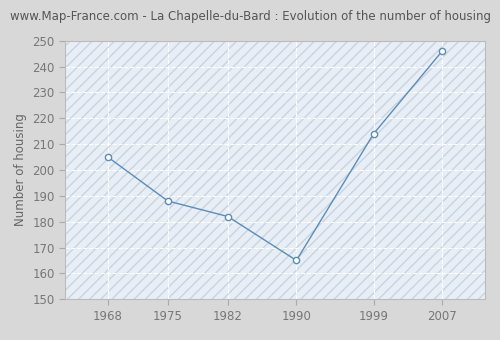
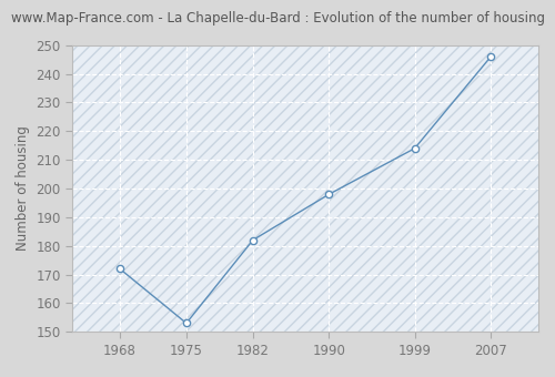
1968: 205 -> 172
1975: 188 -> 153
1990: 165 -> 198
